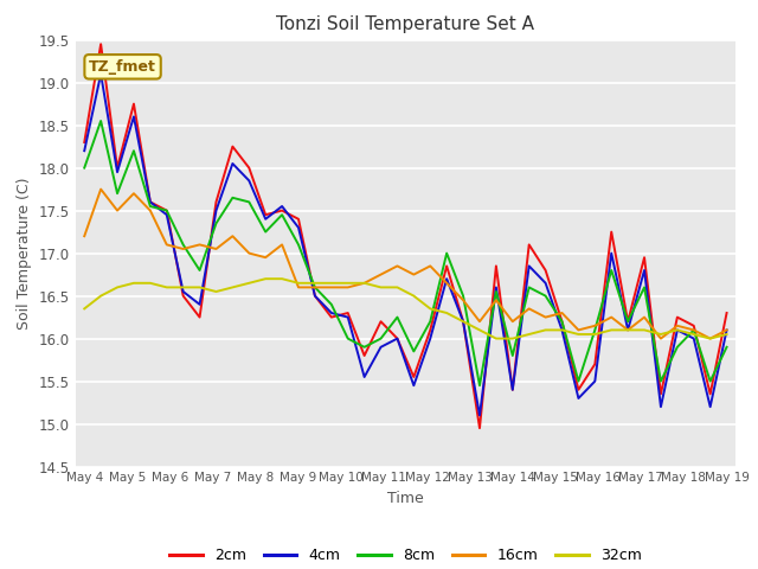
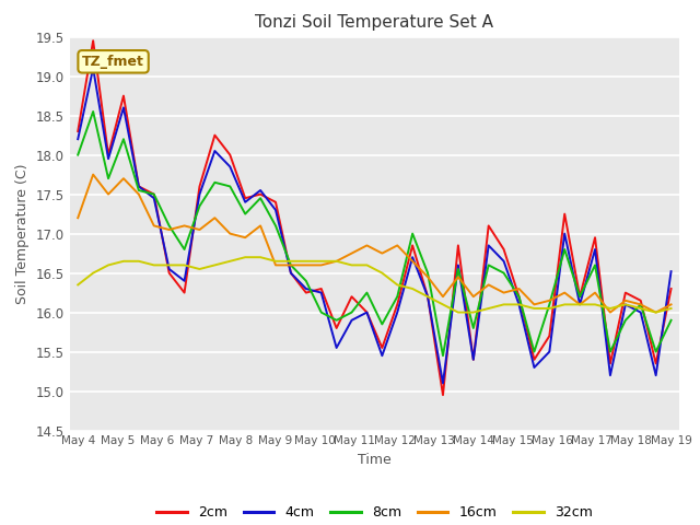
4cm/May 19: 16.10 -> 16.52
